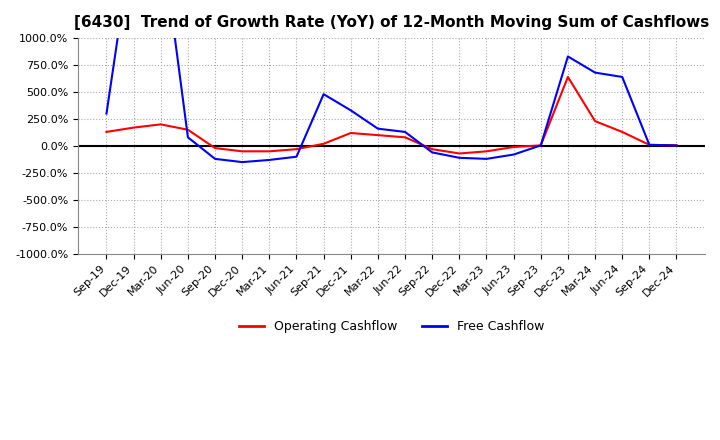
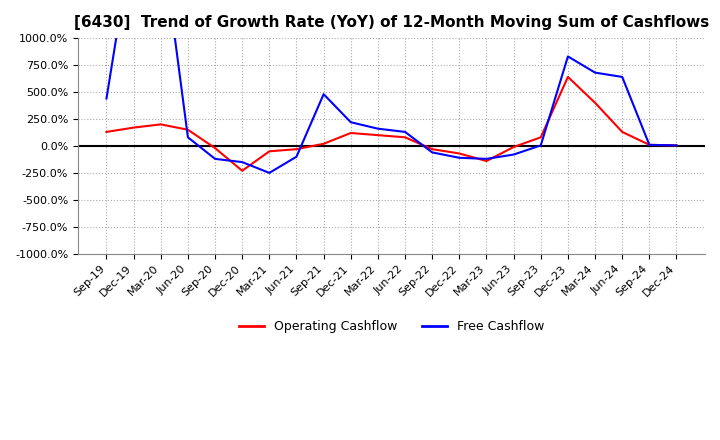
Free Cashflow/Sep-19: 300% -> 440%
Operating Cashflow/Dec-20: -50% -> -230%
Free Cashflow/Mar-21: -130% -> -250%
Free Cashflow/Dec-21: 330% -> 220%
Operating Cashflow/Mar-23: -50% -> -140%
Operating Cashflow/Sep-23: 0% -> 80%
Operating Cashflow/Mar-24: 230% -> 400%
